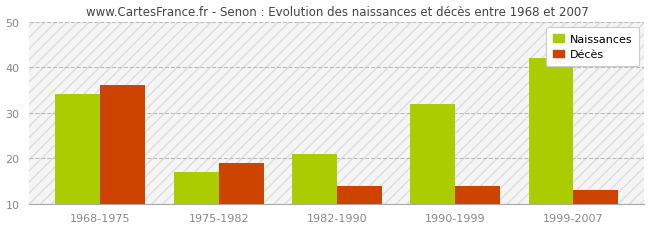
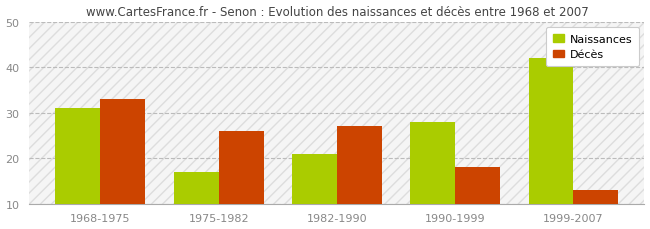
Naissances/1968-1975: 34 -> 31
Décès/1968-1975: 36 -> 33
Décès/1975-1982: 19 -> 26
Décès/1982-1990: 14 -> 27
Naissances/1990-1999: 32 -> 28
Décès/1990-1999: 14 -> 18
